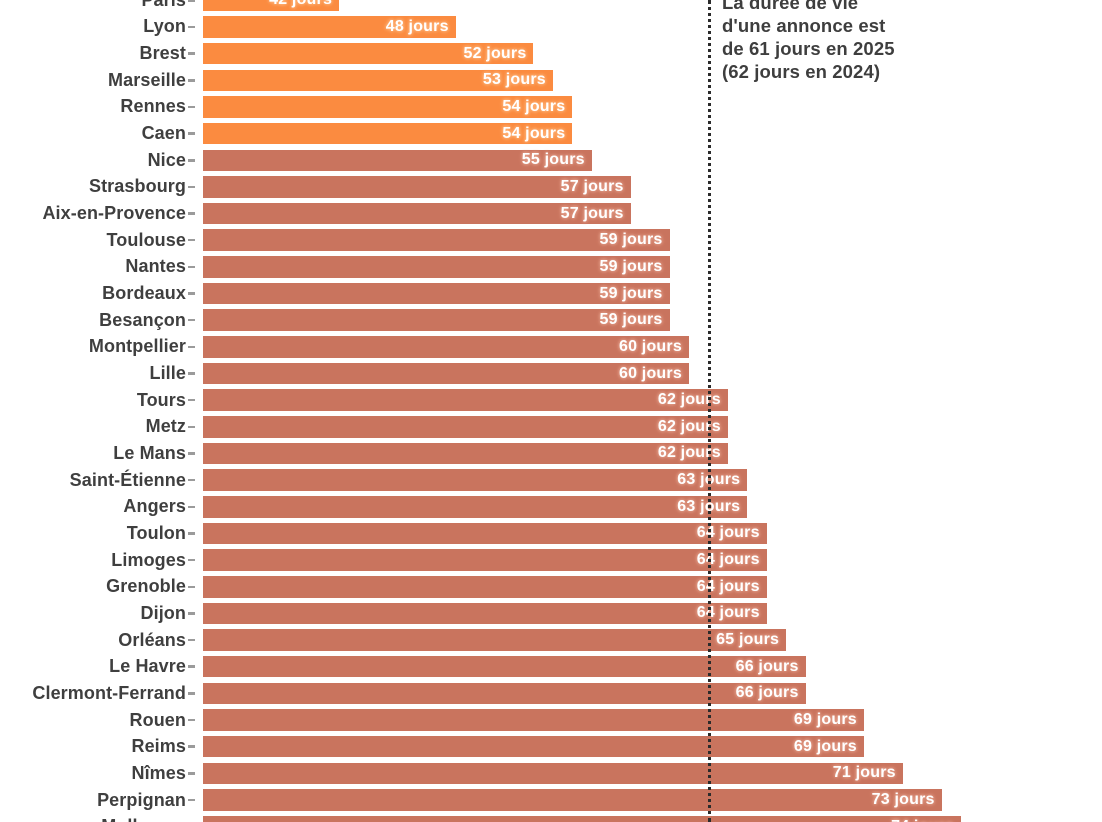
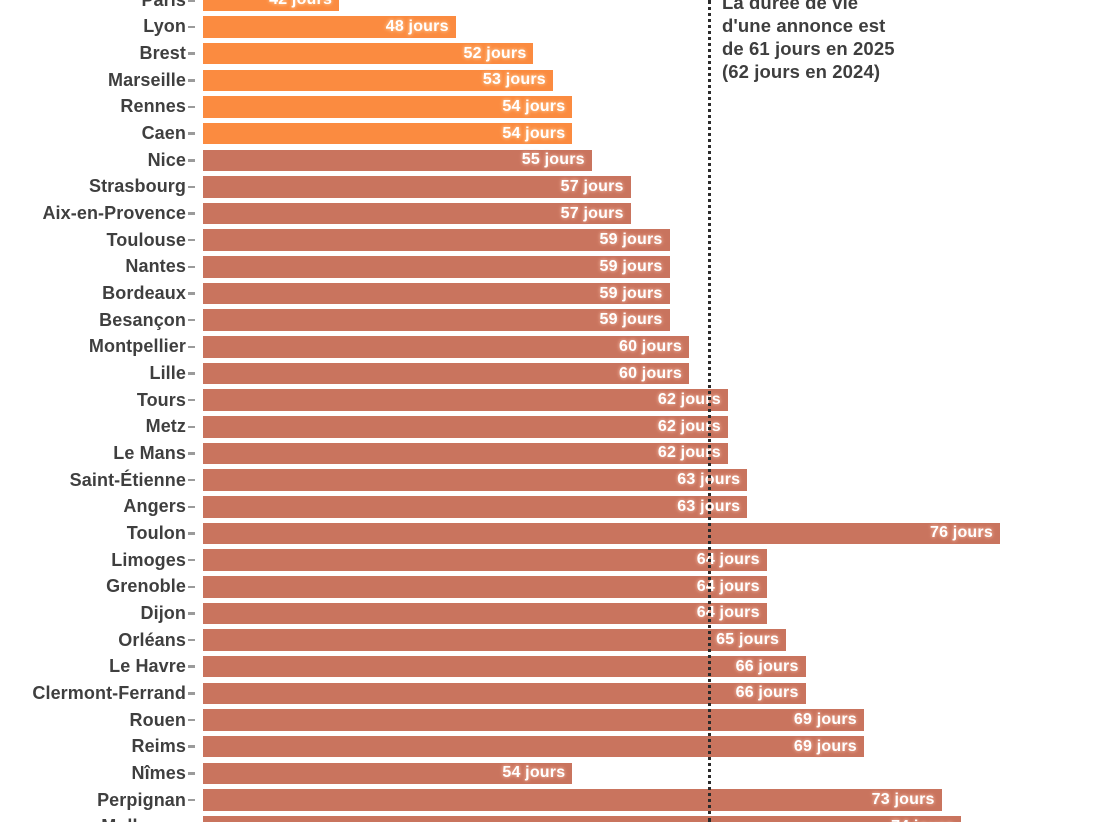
Toulon: 64 -> 76
Nîmes: 71 -> 54
